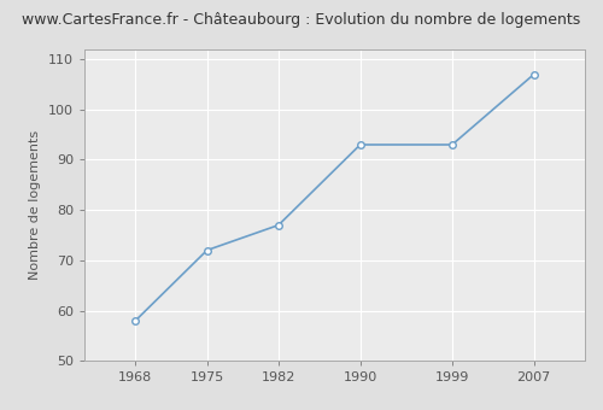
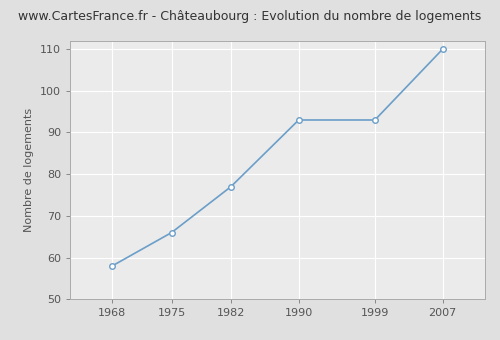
1975: 72 -> 66
2007: 107 -> 110
